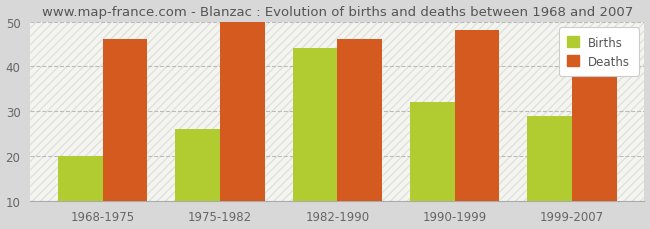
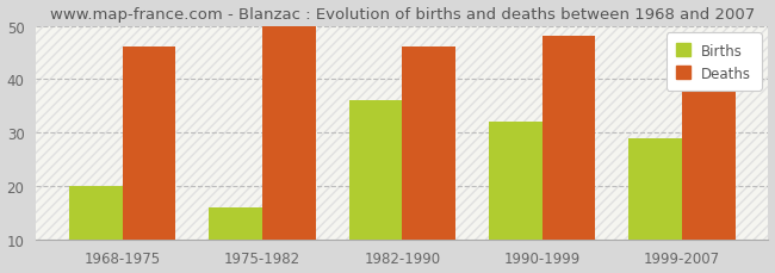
Births/1975-1982: 26 -> 16
Births/1982-1990: 44 -> 36
